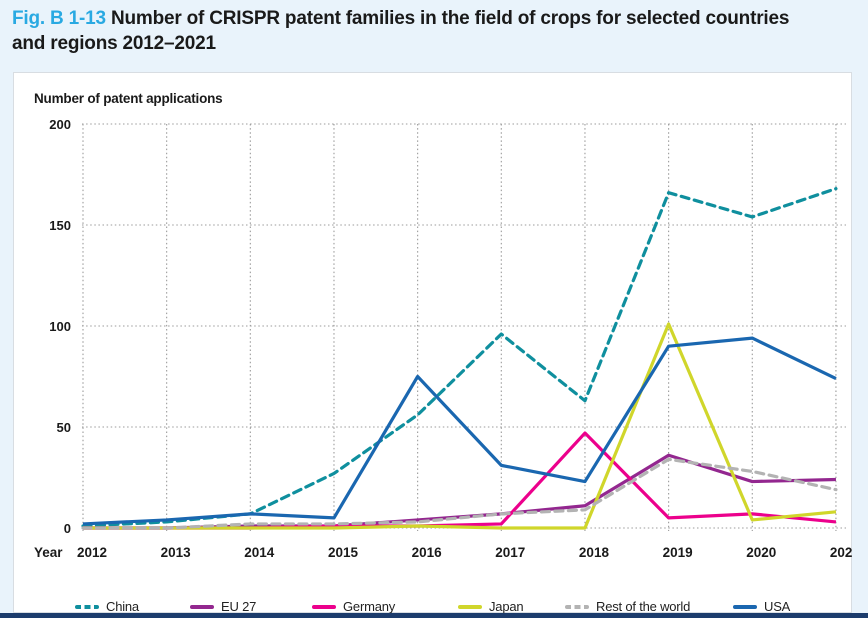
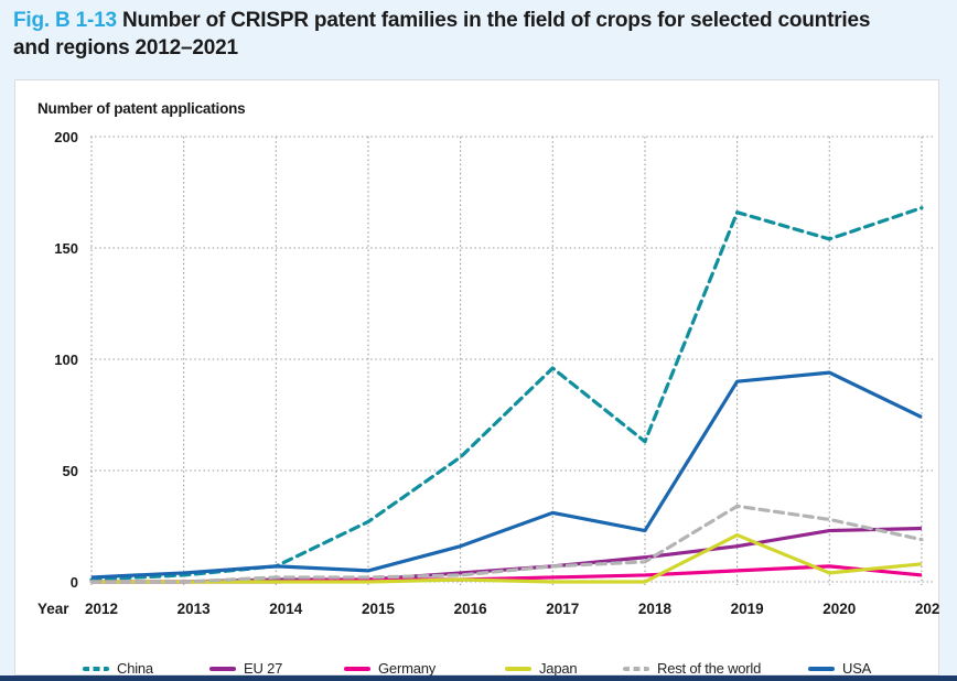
USA/2016: 75 -> 16
Germany/2018: 47 -> 3
EU 27/2019: 36 -> 16
Japan/2019: 101 -> 21
